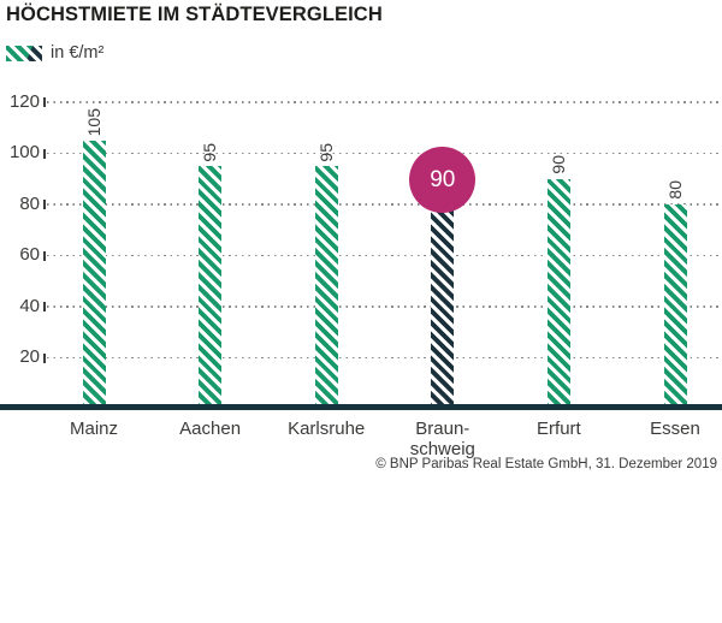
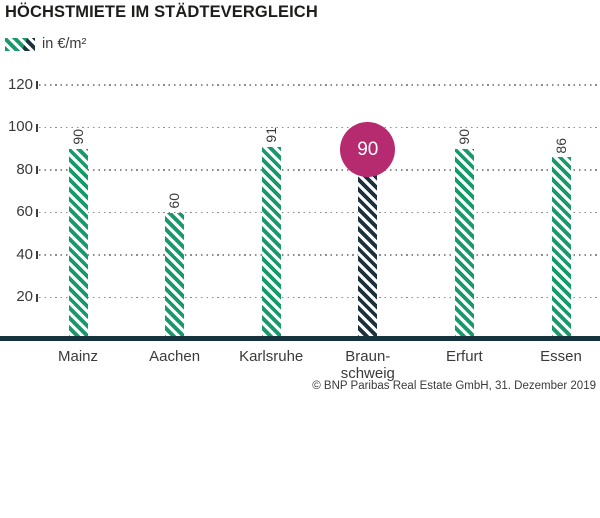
Mainz: 105 -> 90
Aachen: 95 -> 60
Karlsruhe: 95 -> 91
Essen: 80 -> 86
